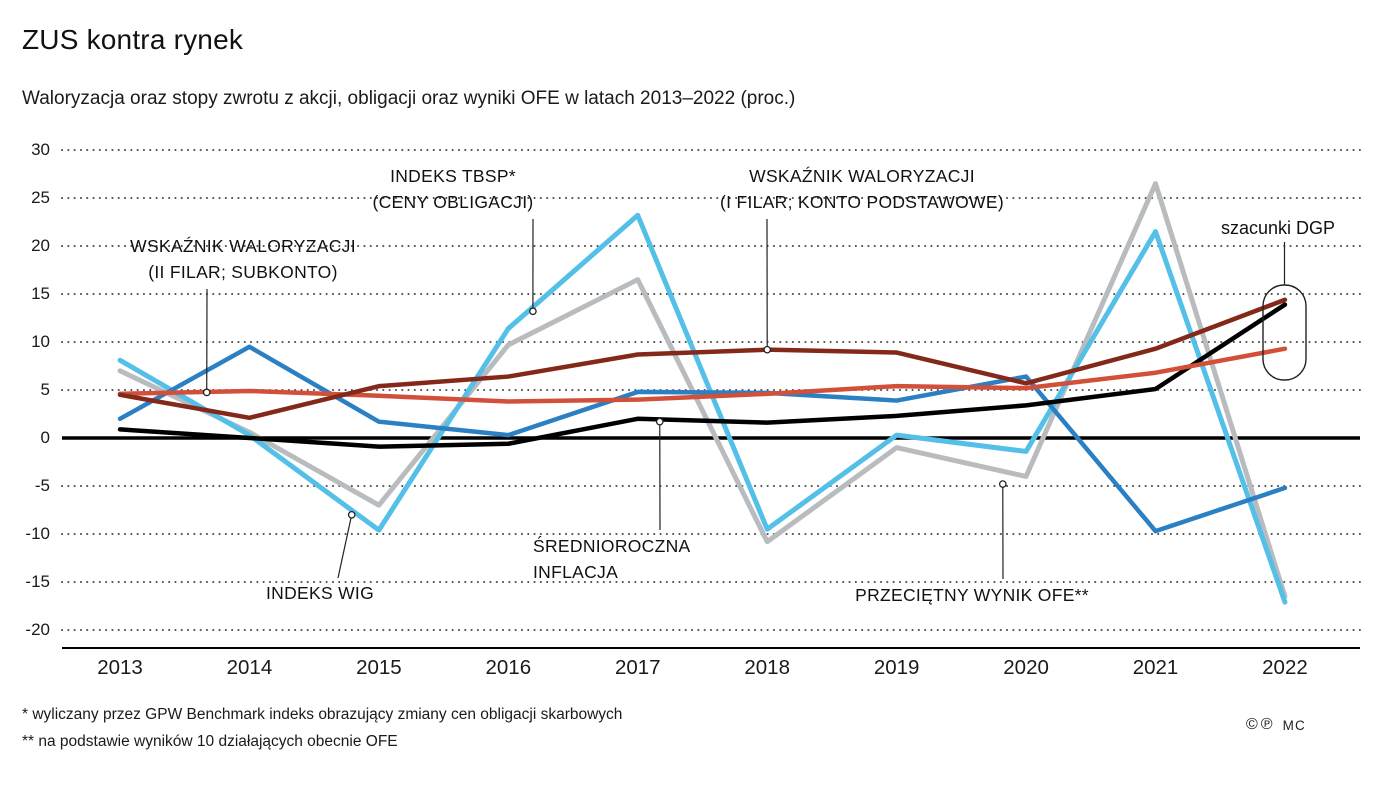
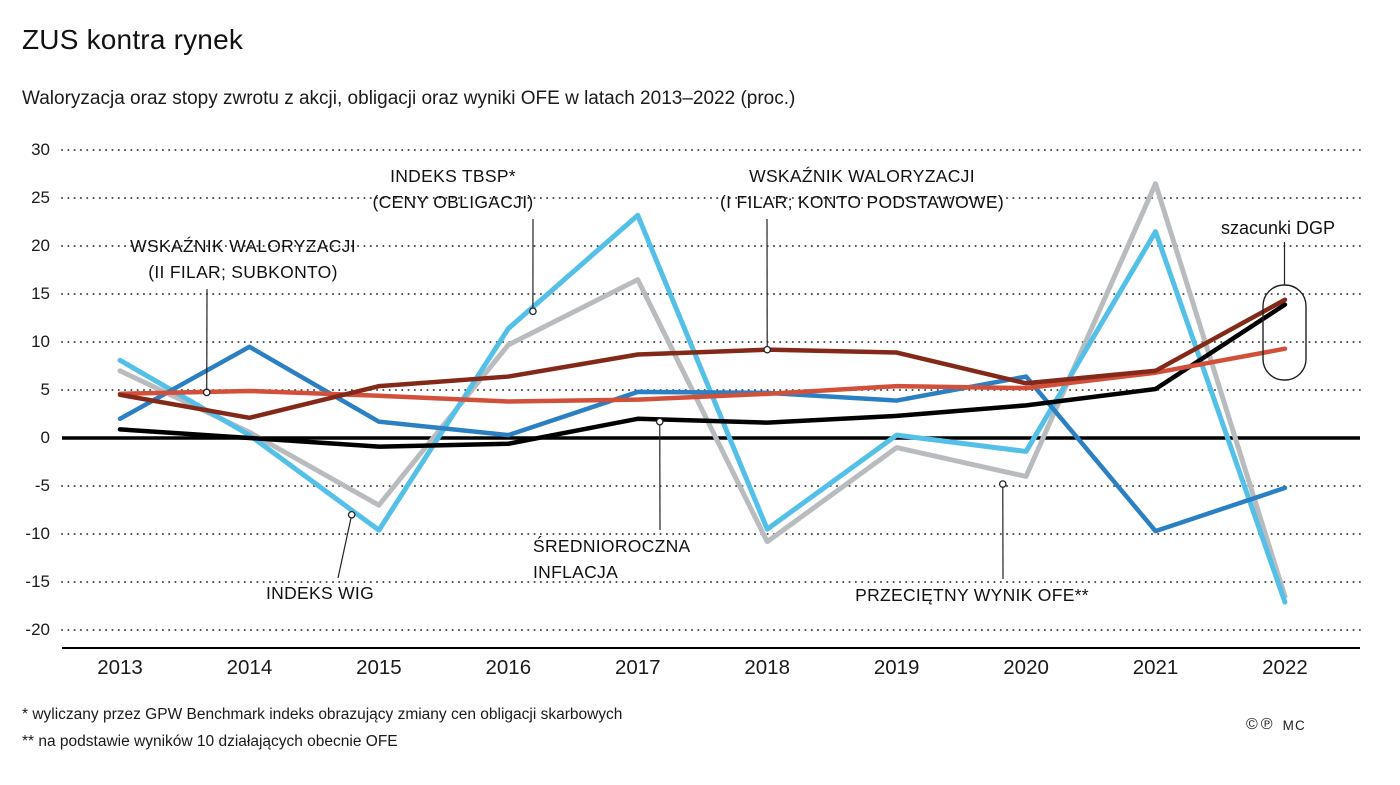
WSKAŹNIK WALORYZACJI (I FILAR; KONTO PODSTAWOWE)/2021: 9 -> 7
